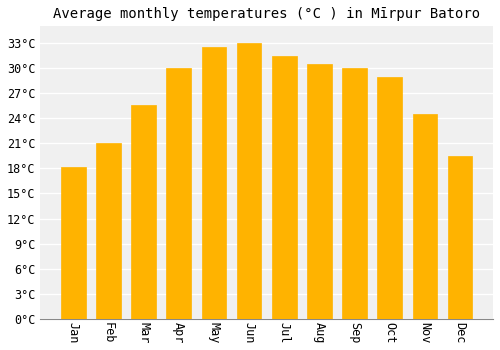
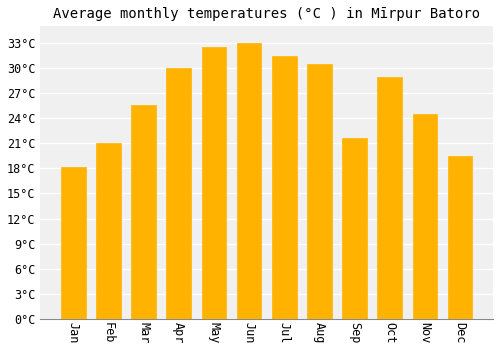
Sep: 30.0°C -> 21.6°C
